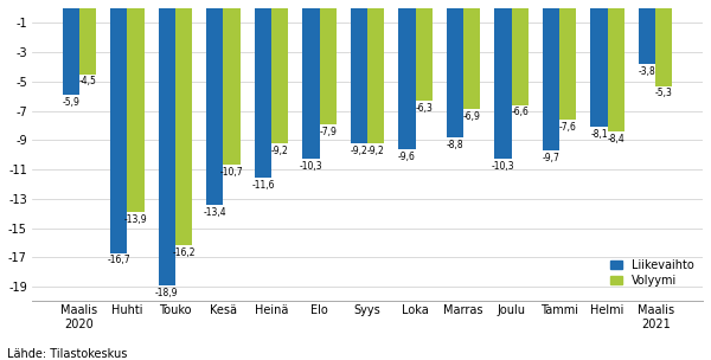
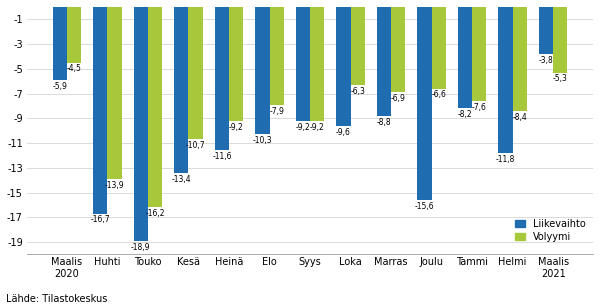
Liikevaihto/Joulu: -10,3 -> -15,6
Liikevaihto/Tammi: -9,7 -> -8,2
Liikevaihto/Helmi: -8,1 -> -11,8
